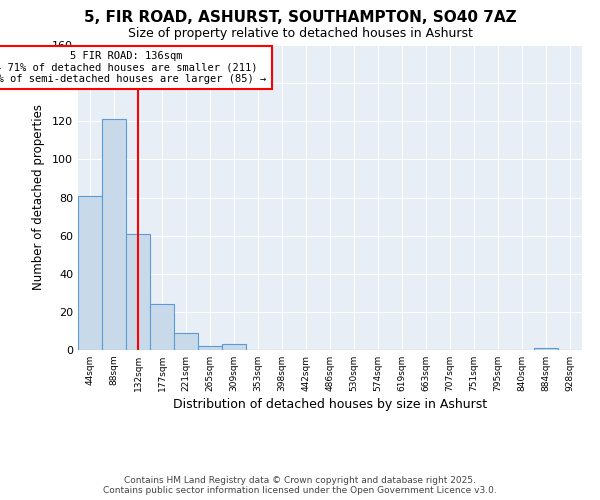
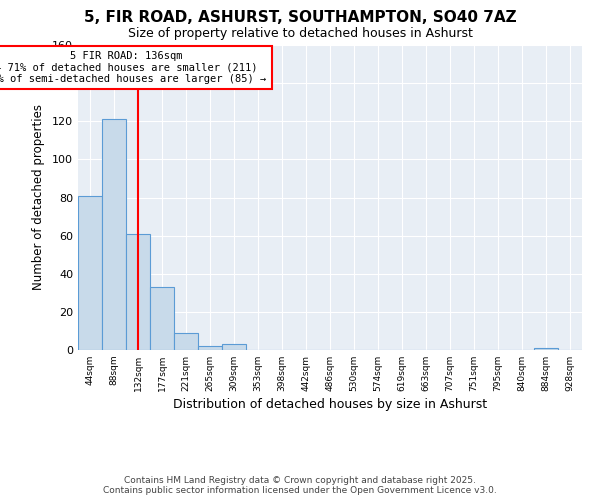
177sqm: 24 -> 33
